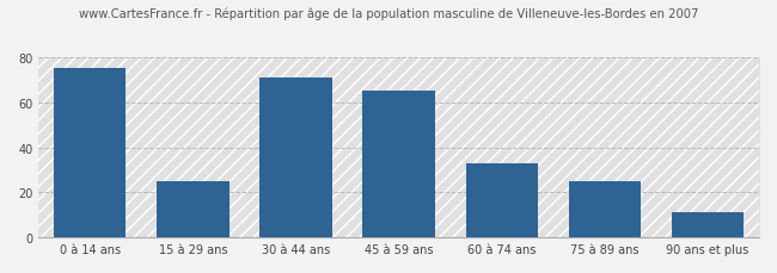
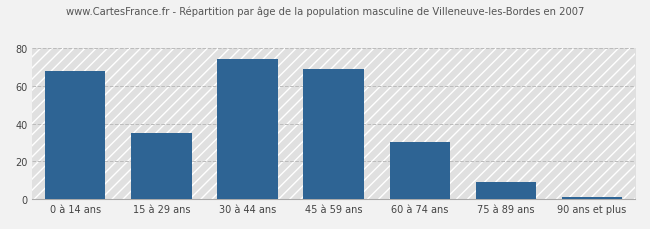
0 à 14 ans: 75 -> 68
15 à 29 ans: 25 -> 35
30 à 44 ans: 71 -> 74
45 à 59 ans: 65 -> 69
60 à 74 ans: 33 -> 30
75 à 89 ans: 25 -> 9
90 ans et plus: 11 -> 1
